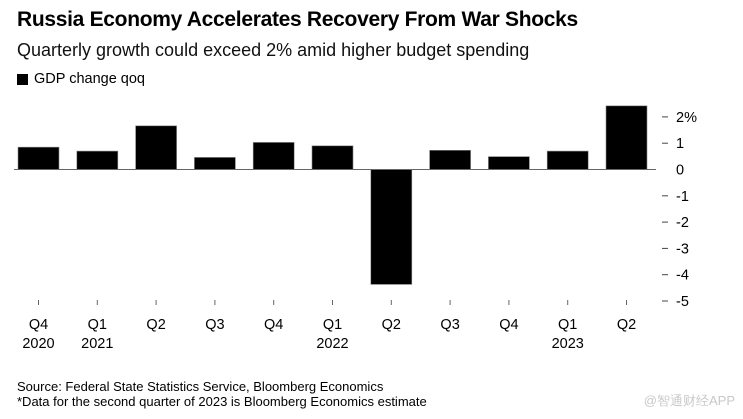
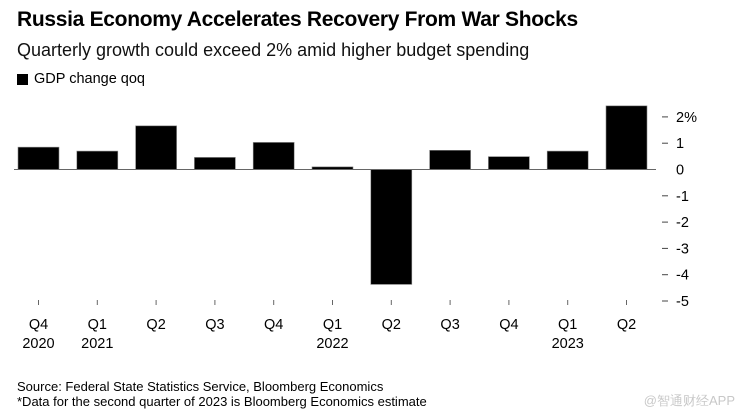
Q1 2022: 0.9% -> 0.1%
